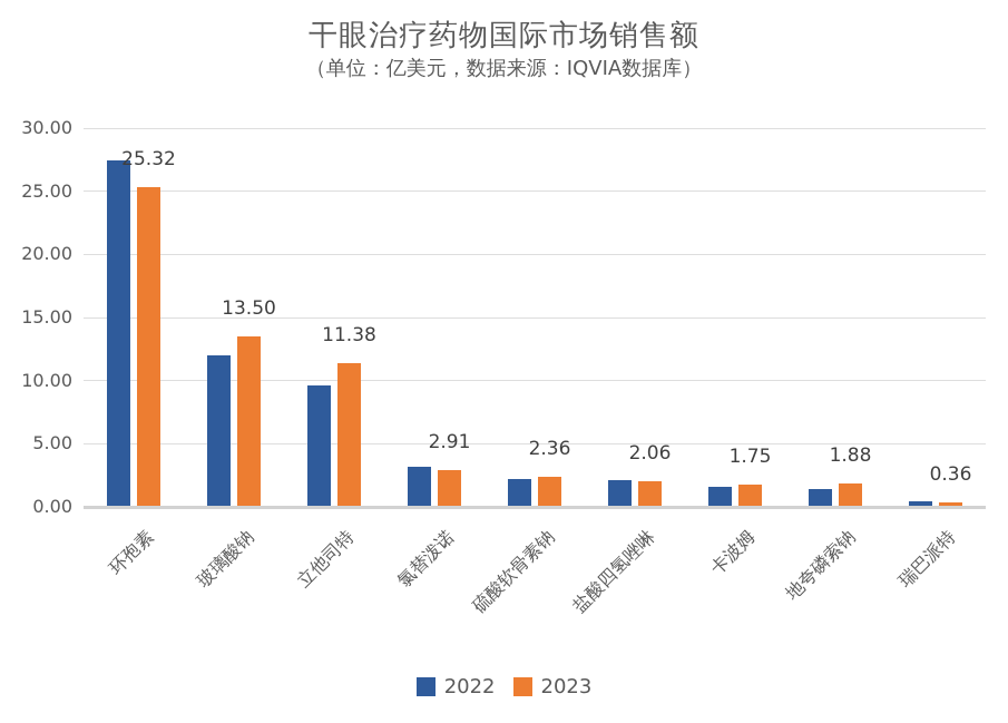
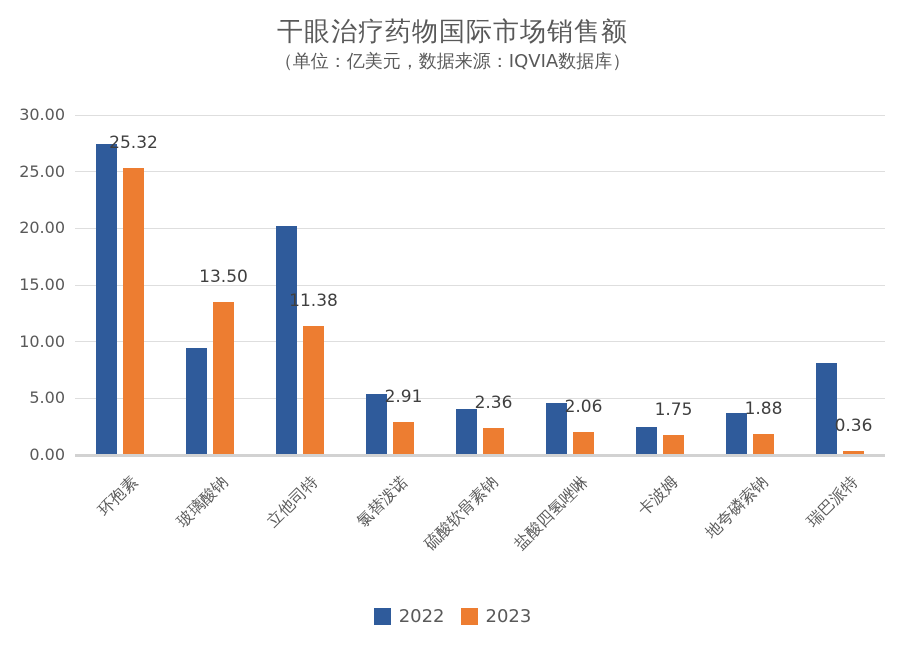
2022/玻璃酸钠: 12.0 -> 9.4
2022/立他司特: 9.7 -> 20.2
2022/氯替泼诺: 3.1 -> 5.4
2022/硫酸软骨素钠: 2.2 -> 4.1
2022/盐酸四氢唑啉: 2.1 -> 4.6
2022/卡波姆: 1.6 -> 2.5
2022/地夸磷索钠: 1.4 -> 3.7
2022/瑞巴派特: 0.4 -> 8.1
